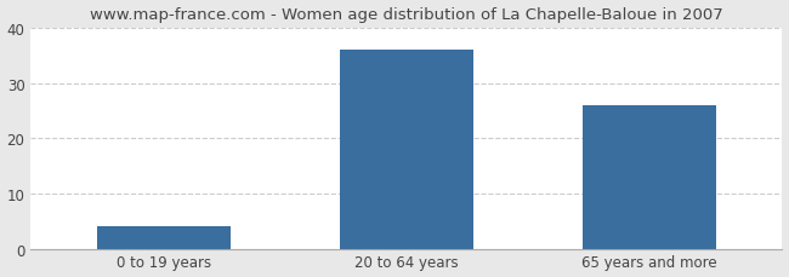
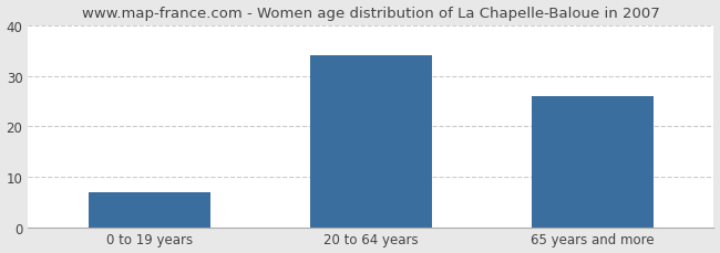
0 to 19 years: 4 -> 7
20 to 64 years: 36 -> 34
